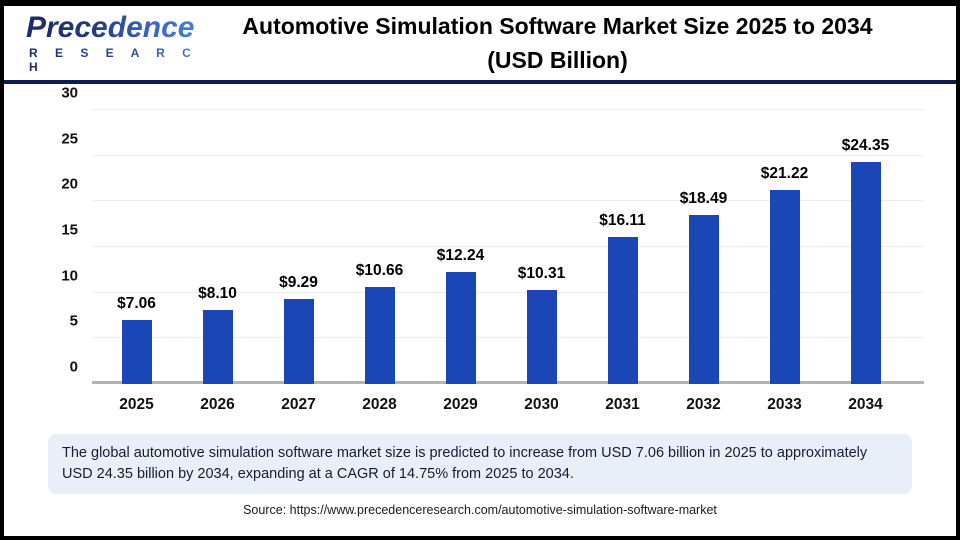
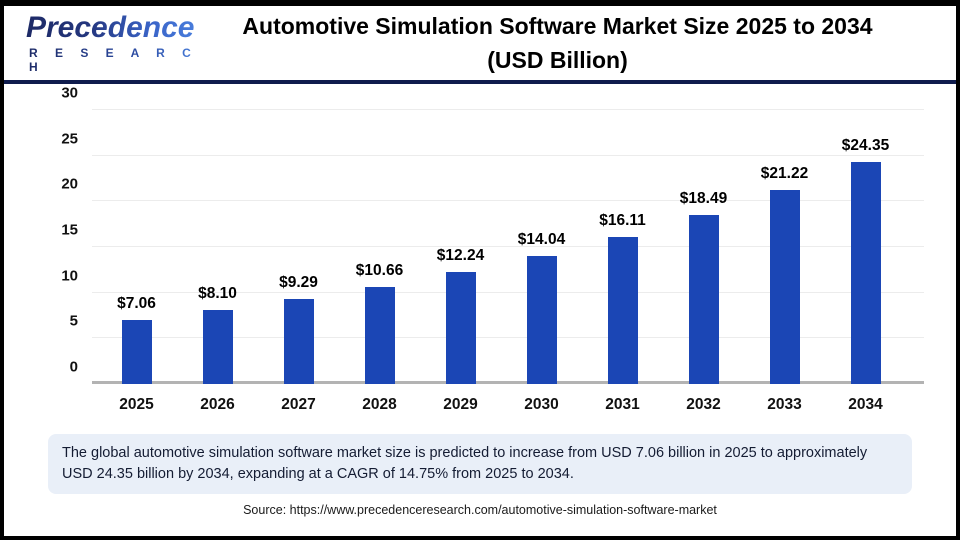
2030: $10.31 -> $14.04
